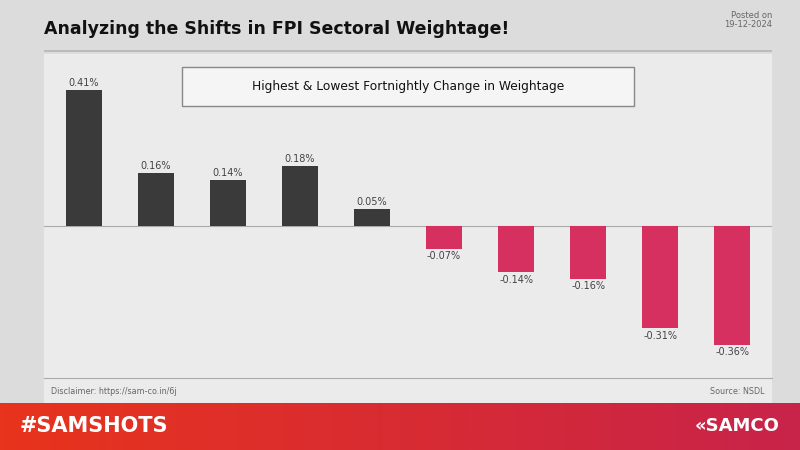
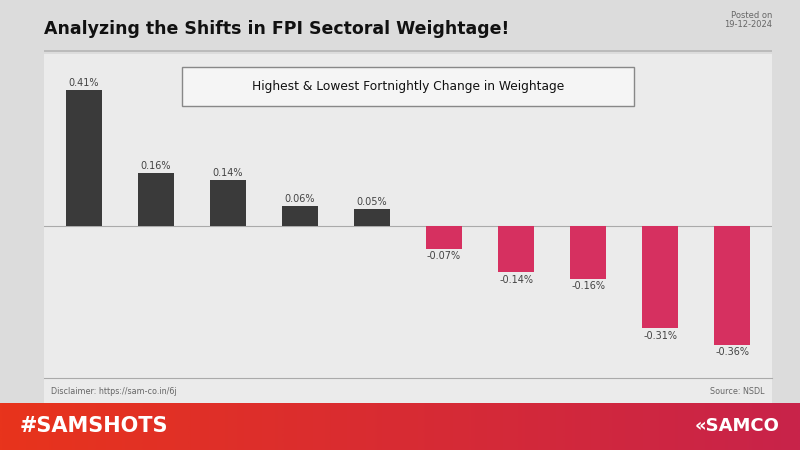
Consumer Services: 0.18% -> 0.06%
